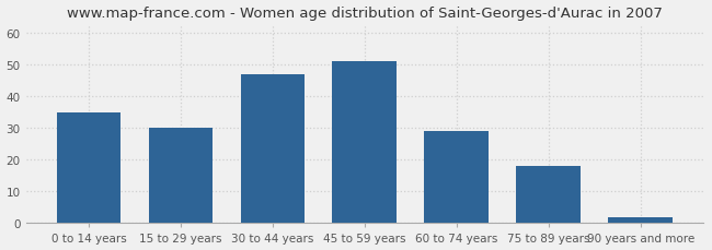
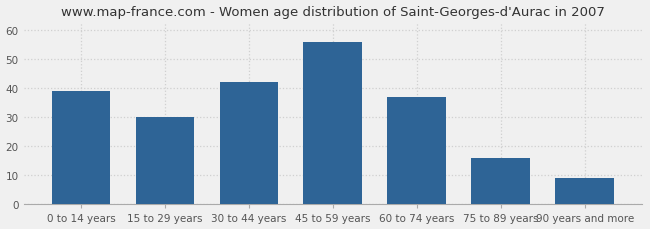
0 to 14 years: 35 -> 39
30 to 44 years: 47 -> 42
45 to 59 years: 51 -> 56
60 to 74 years: 29 -> 37
75 to 89 years: 18 -> 16
90 years and more: 2 -> 9
